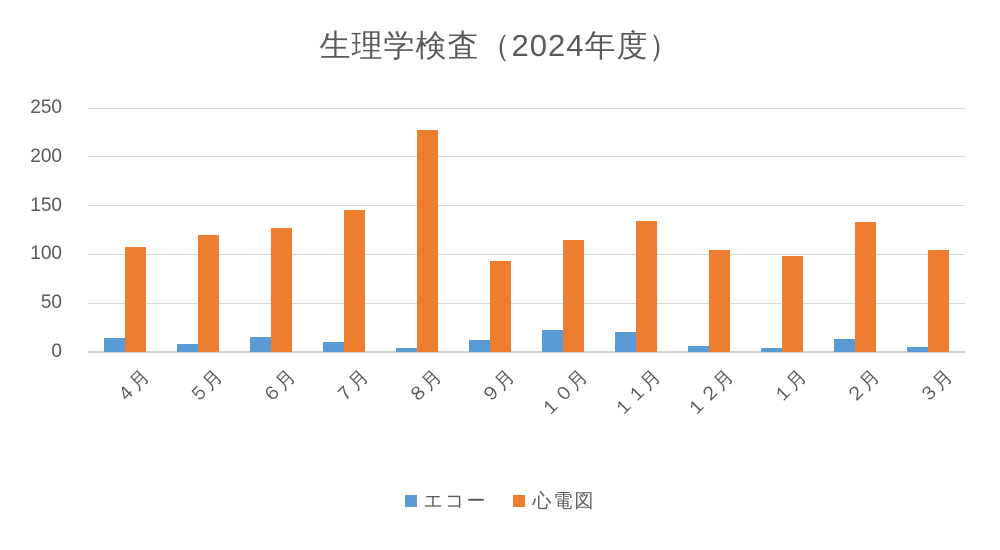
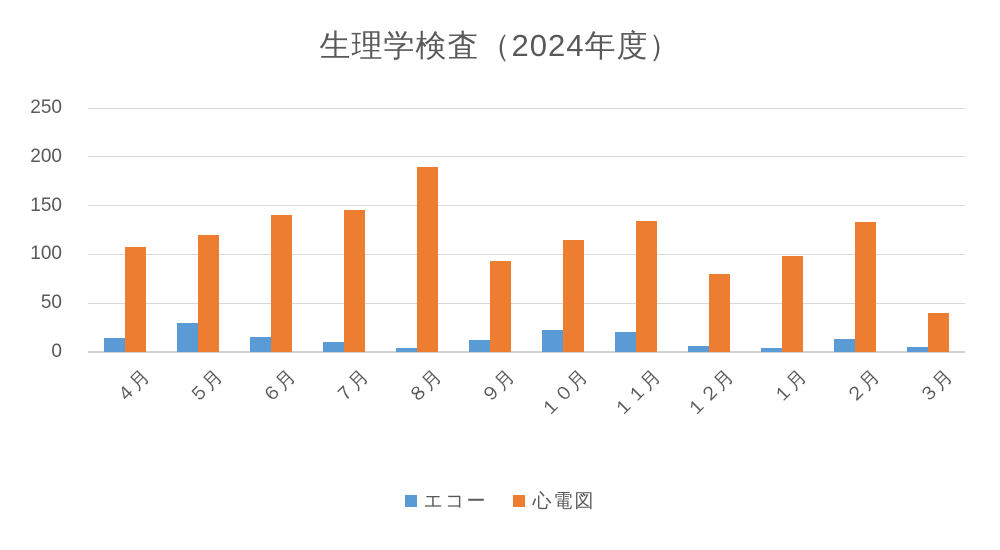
エコー/５月: 10 -> 30
心電図/６月: 130 -> 140
心電図/８月: 230 -> 190
心電図/１２月: 100 -> 80
心電図/３月: 100 -> 40
